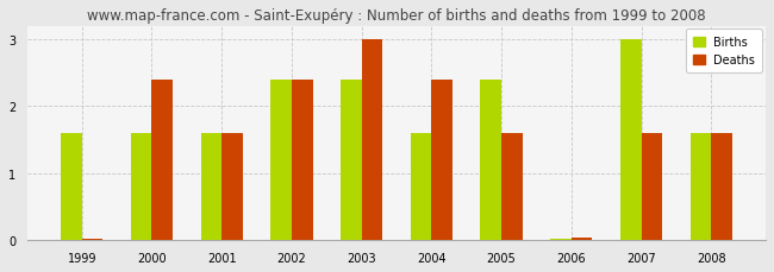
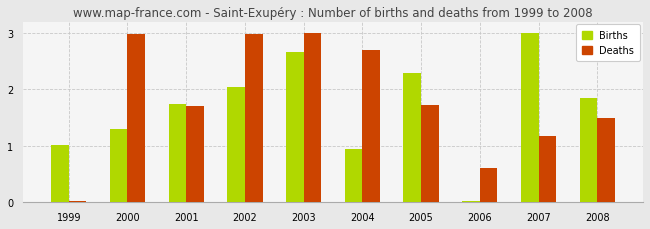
Births/1999: 1.60 -> 1.02
Births/2000: 1.60 -> 1.30
Deaths/2000: 2.40 -> 2.98
Births/2001: 1.60 -> 1.74
Deaths/2001: 1.60 -> 1.70
Births/2002: 2.40 -> 2.04
Deaths/2002: 2.40 -> 2.98
Births/2003: 2.40 -> 2.66
Births/2004: 1.60 -> 0.94
Deaths/2004: 2.40 -> 2.70
Births/2005: 2.40 -> 2.28
Deaths/2005: 1.60 -> 1.72
Deaths/2006: 0.04 -> 0.60
Deaths/2007: 1.60 -> 1.18
Births/2008: 1.60 -> 1.84
Deaths/2008: 1.60 -> 1.50
